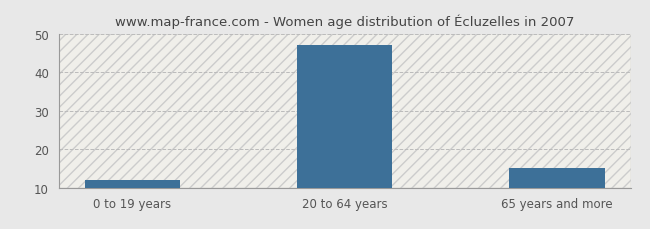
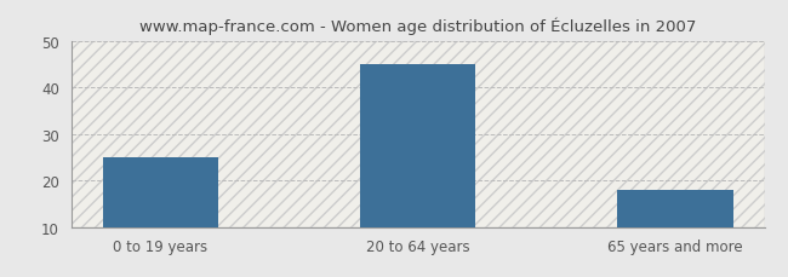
0 to 19 years: 12 -> 25
20 to 64 years: 47 -> 45
65 years and more: 15 -> 18
